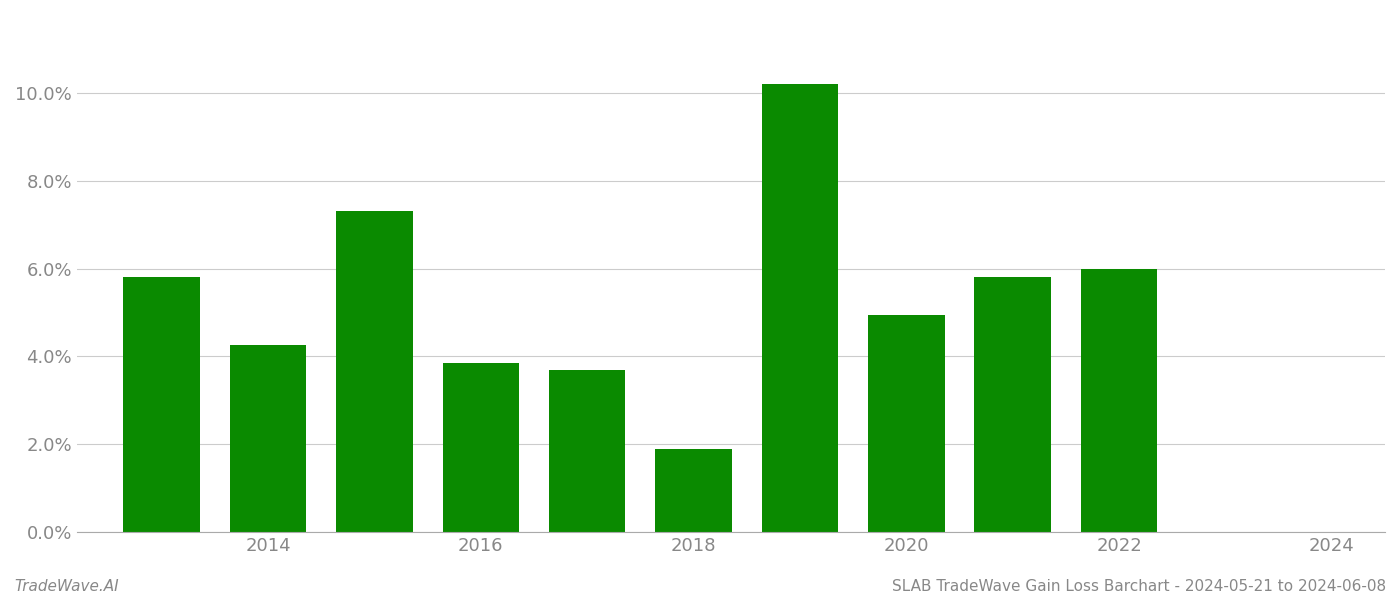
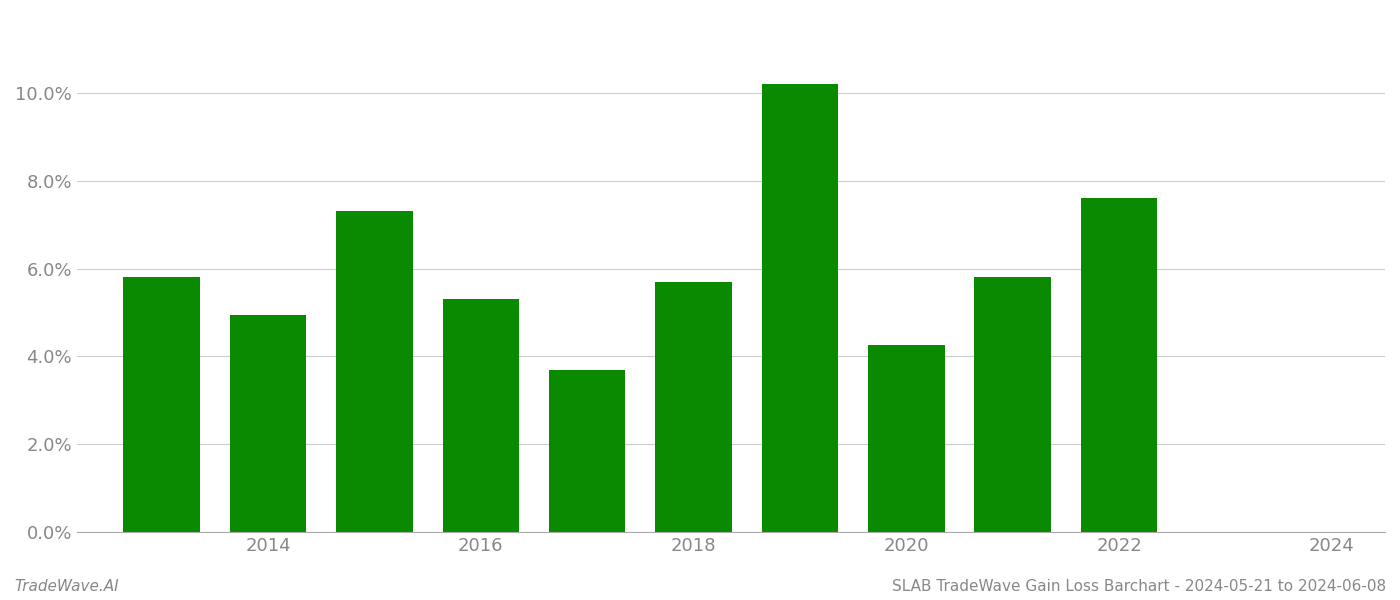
2014: 4.25% -> 4.95%
2016: 3.85% -> 5.30%
2018: 1.90% -> 5.70%
2020: 4.95% -> 4.25%
2022: 6.00% -> 7.60%
